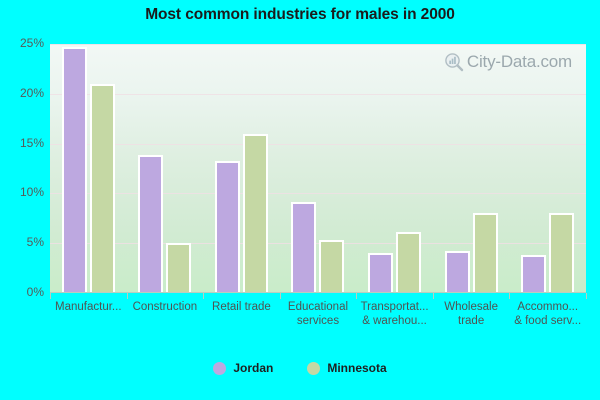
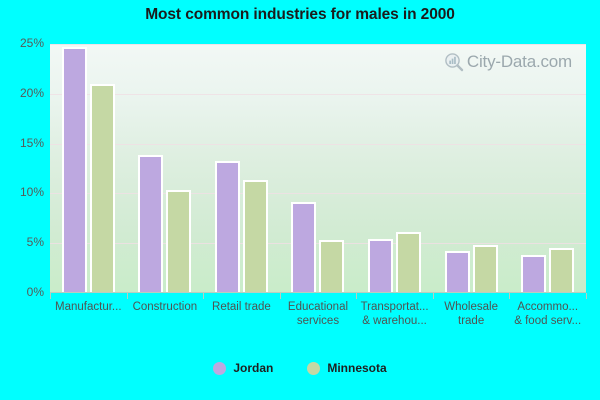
Minnesota/Construction: 5% -> 10%
Minnesota/Retail trade: 16% -> 11%
Jordan/Transportat... & warehou...: 4% -> 5%
Minnesota/Wholesale trade: 8% -> 5%
Minnesota/Accommo... & food serv...: 8% -> 4%
